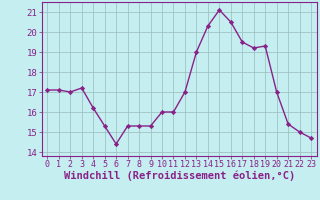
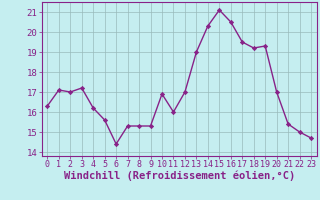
0: 17.1 -> 16.3
5: 15.3 -> 15.6
10: 16.0 -> 16.9
